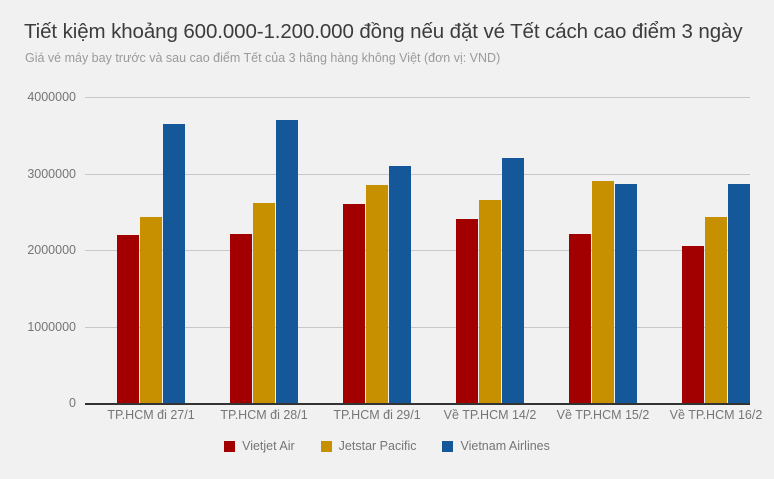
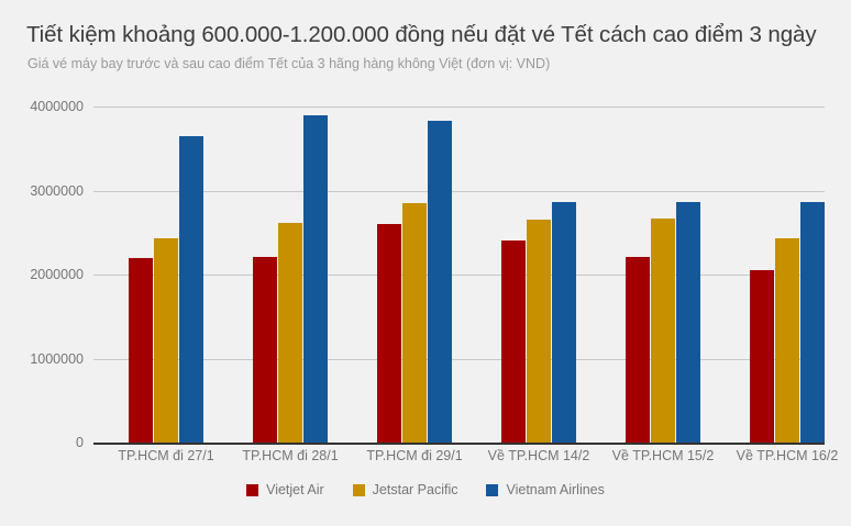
Vietnam Airlines/TP.HCM đi 28/1: 3700000 -> 3900000
Vietnam Airlines/TP.HCM đi 29/1: 3100000 -> 3800000
Vietnam Airlines/Về TP.HCM 14/2: 3200000 -> 2900000
Jetstar Pacific/Về TP.HCM 15/2: 2900000 -> 2700000
